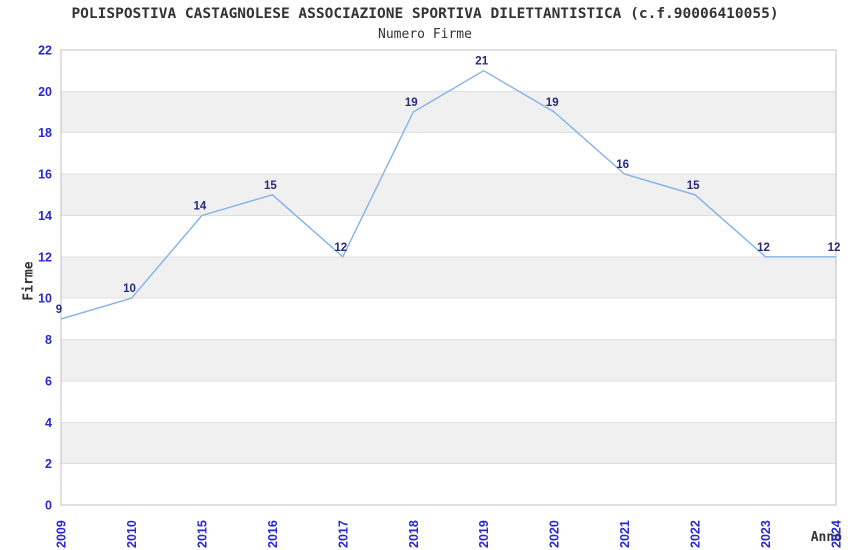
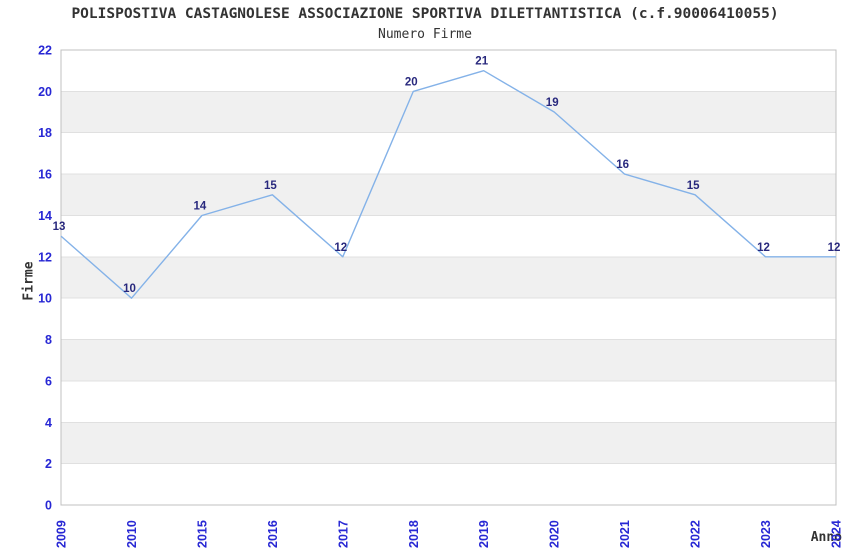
2009: 9 -> 13
2018: 19 -> 20
